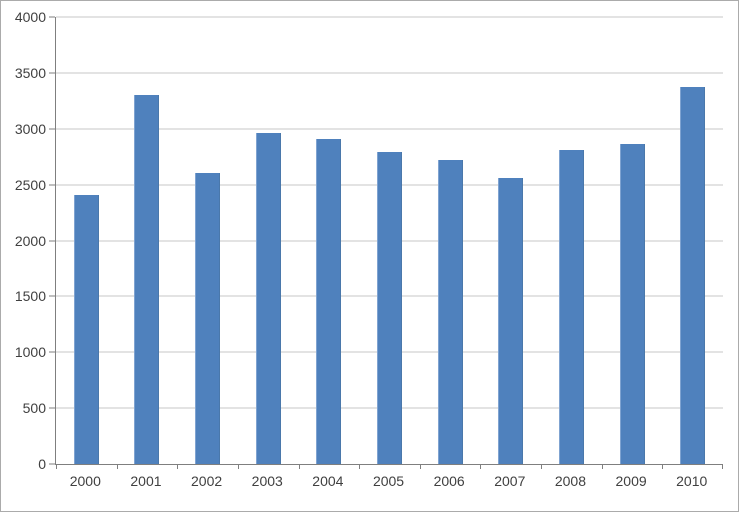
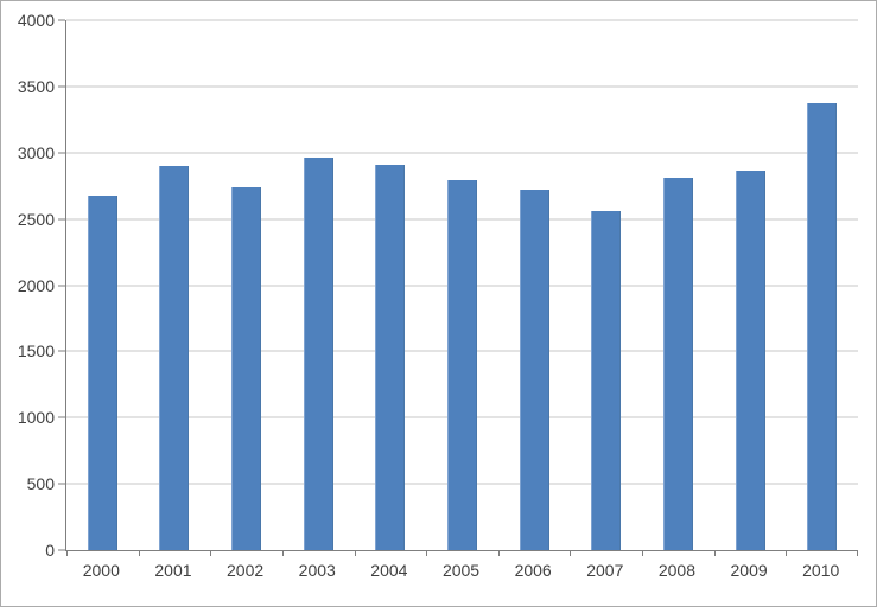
2000: 2410 -> 2680
2001: 3300 -> 2900
2002: 2600 -> 2740
